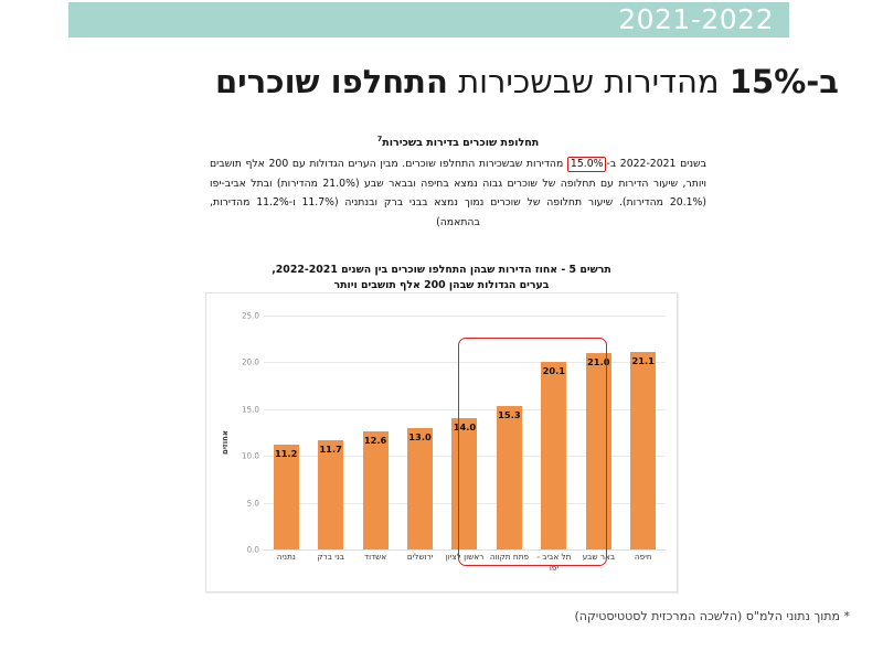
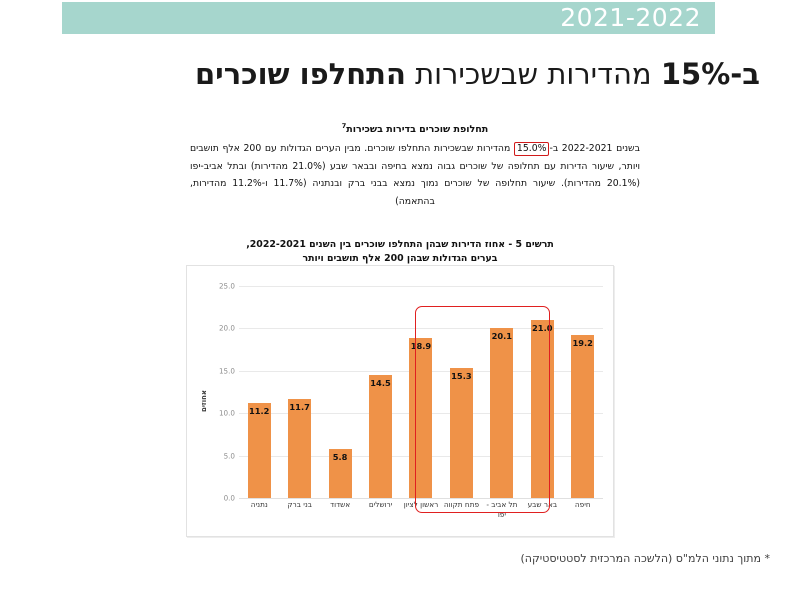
חיפה: 21.1 -> 19.2
ראשון לציון: 14.0 -> 18.9
ירושלים: 13.0 -> 14.5
אשדוד: 12.6 -> 5.8
